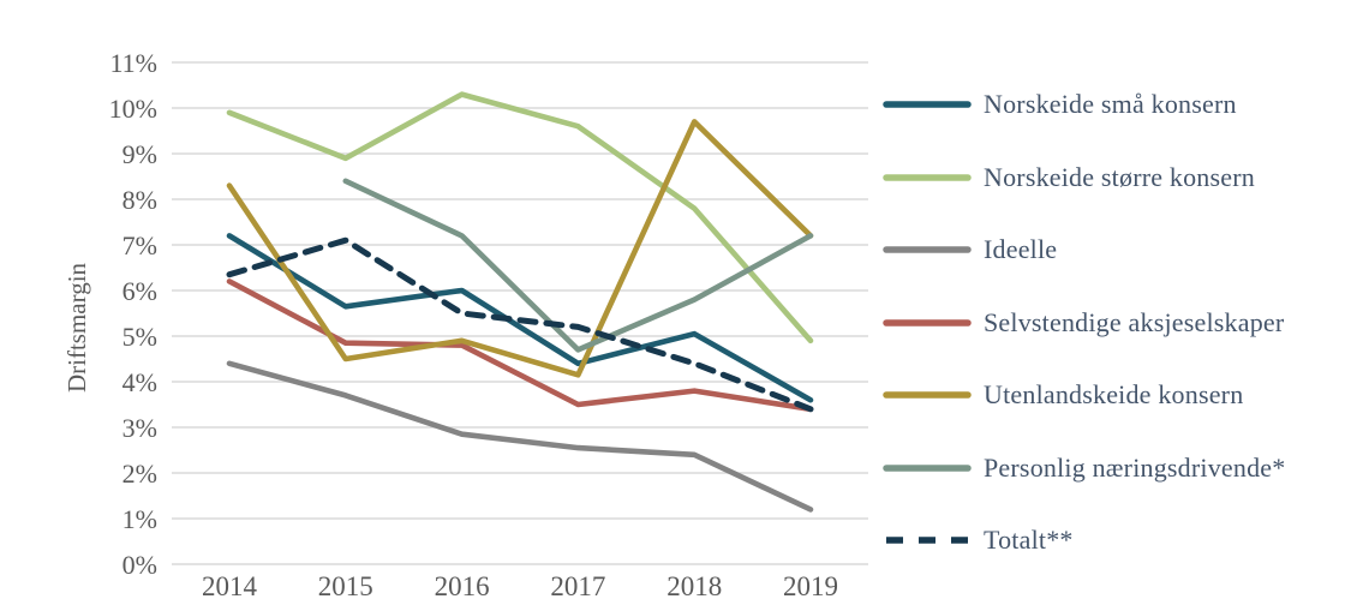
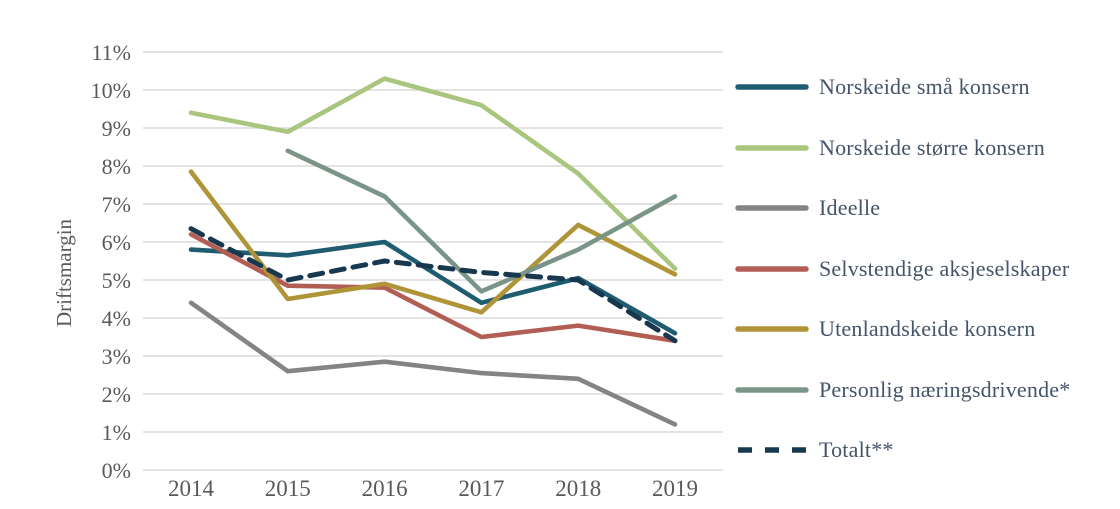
Norskeide små konsern/2014: 7.2% -> 5.8%
Norskeide større konsern/2014: 9.9% -> 9.4%
Utenlandskeide konsern/2014: 8.3% -> 7.8%
Ideelle/2015: 3.7% -> 2.6%
Totalt**/2015: 7.1% -> 5.0%
Utenlandskeide konsern/2018: 9.7% -> 6.5%
Totalt**/2018: 4.4% -> 5.0%
Norskeide større konsern/2019: 4.9% -> 5.3%
Utenlandskeide konsern/2019: 7.2% -> 5.2%
